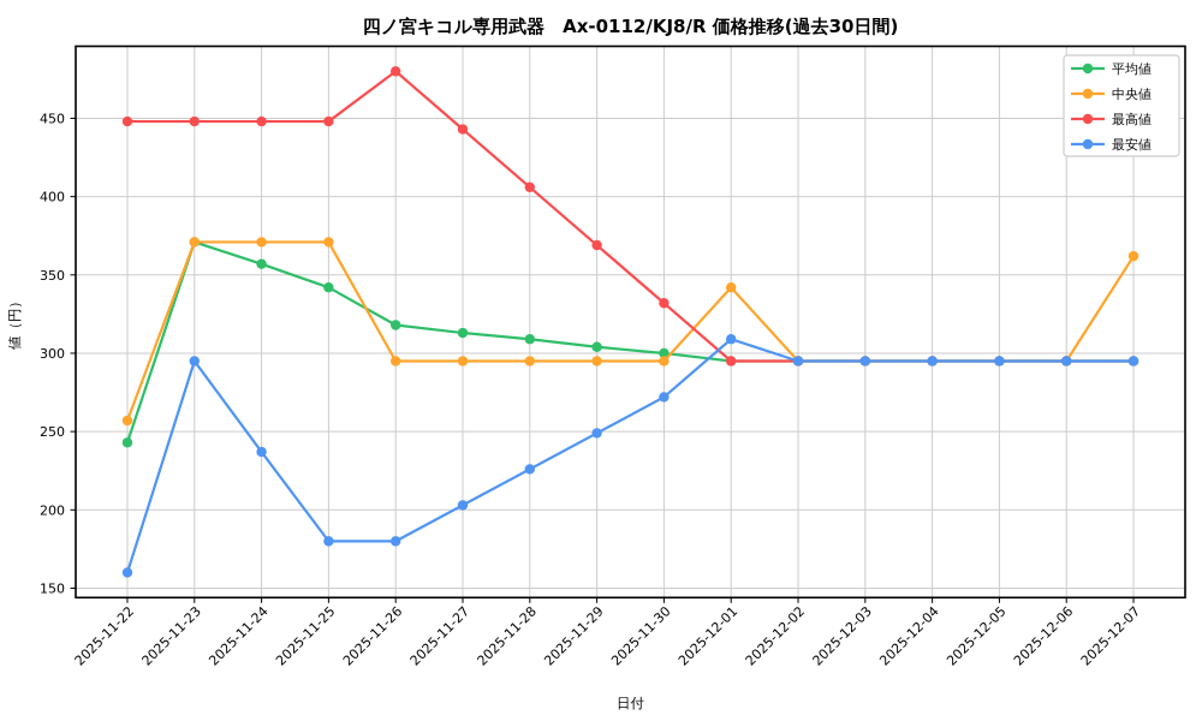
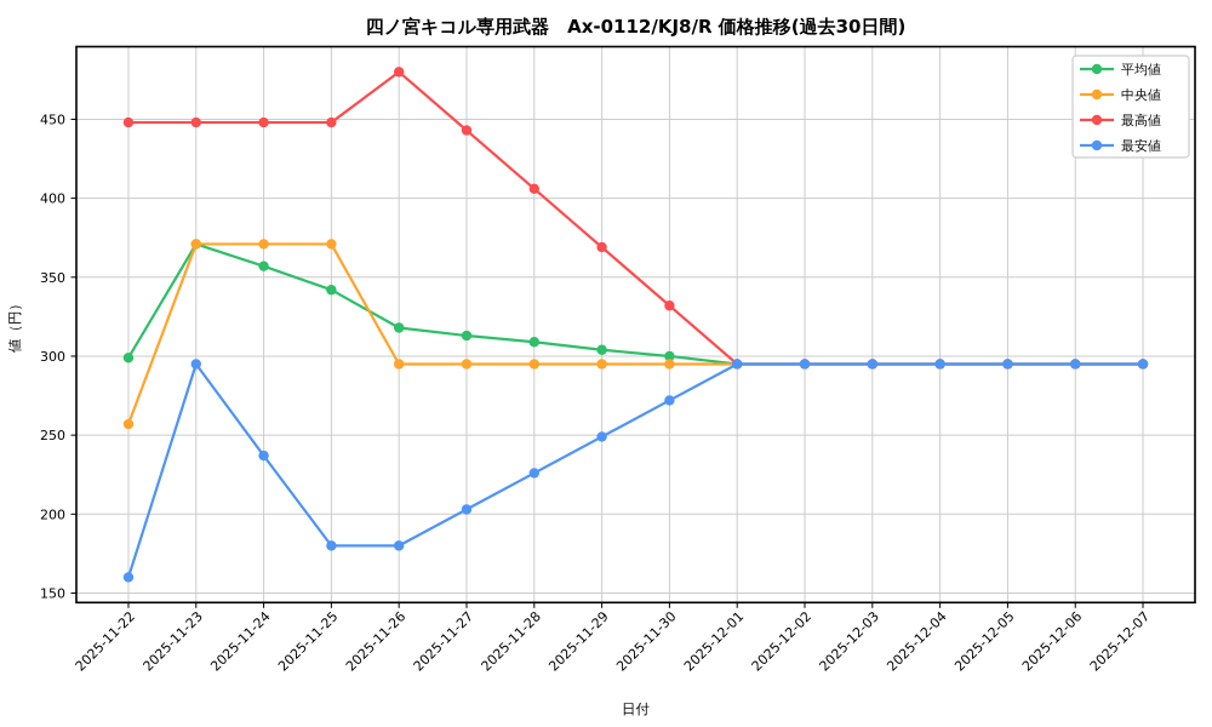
平均値/2025-11-22: 243 -> 299
中央値/2025-12-01: 342 -> 295
最安値/2025-12-01: 309 -> 295
中央値/2025-12-07: 362 -> 295
